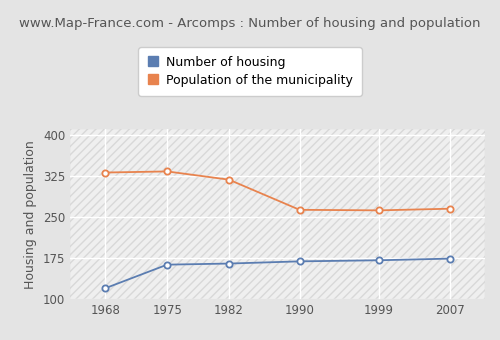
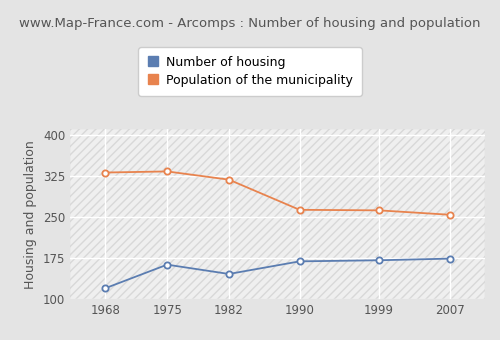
Number of housing/1982: 165 -> 146
Population of the municipality/2007: 265 -> 254
